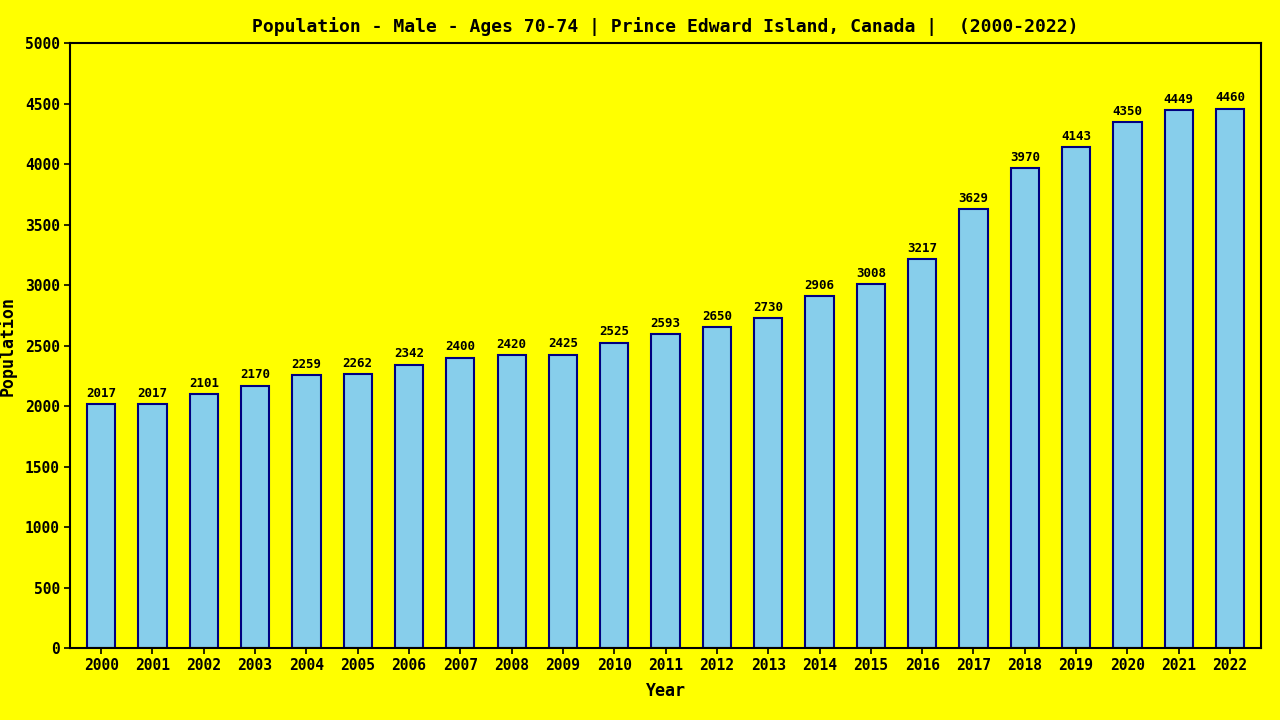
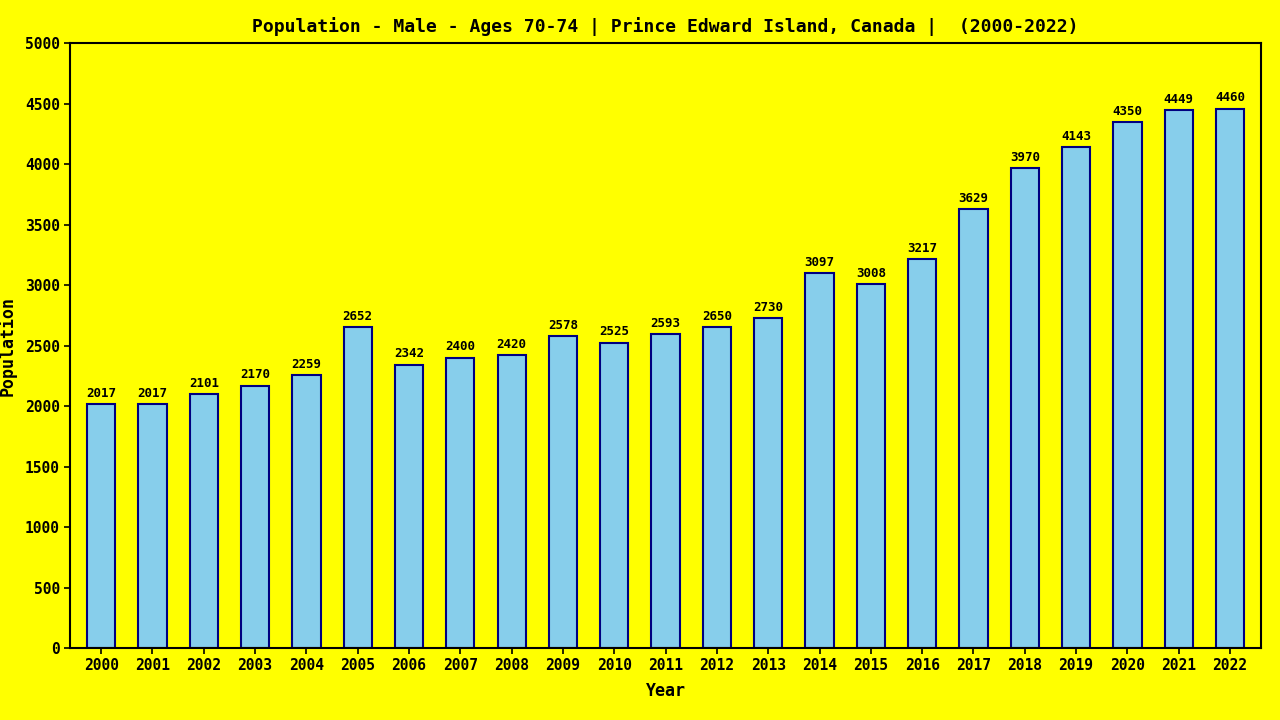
2005: 2262 -> 2652
2009: 2425 -> 2578
2014: 2906 -> 3097
